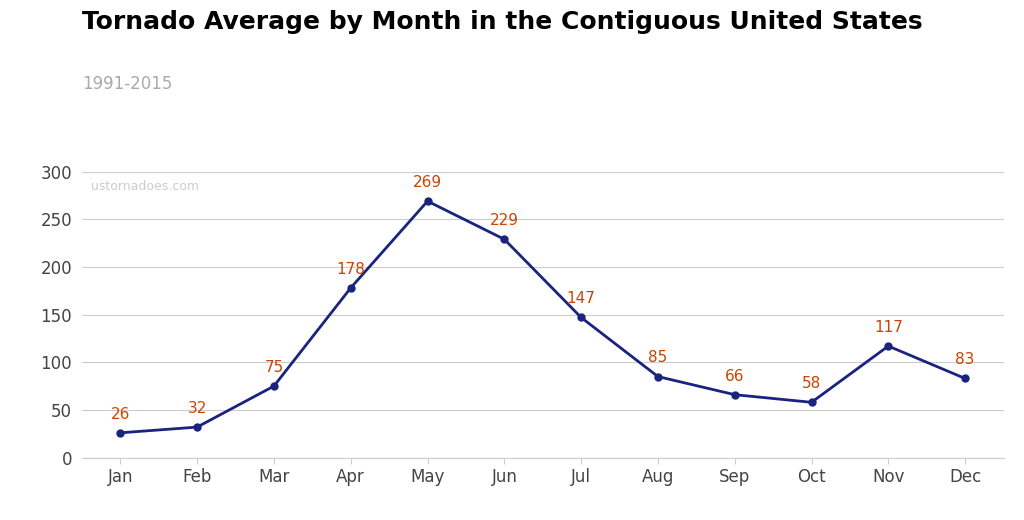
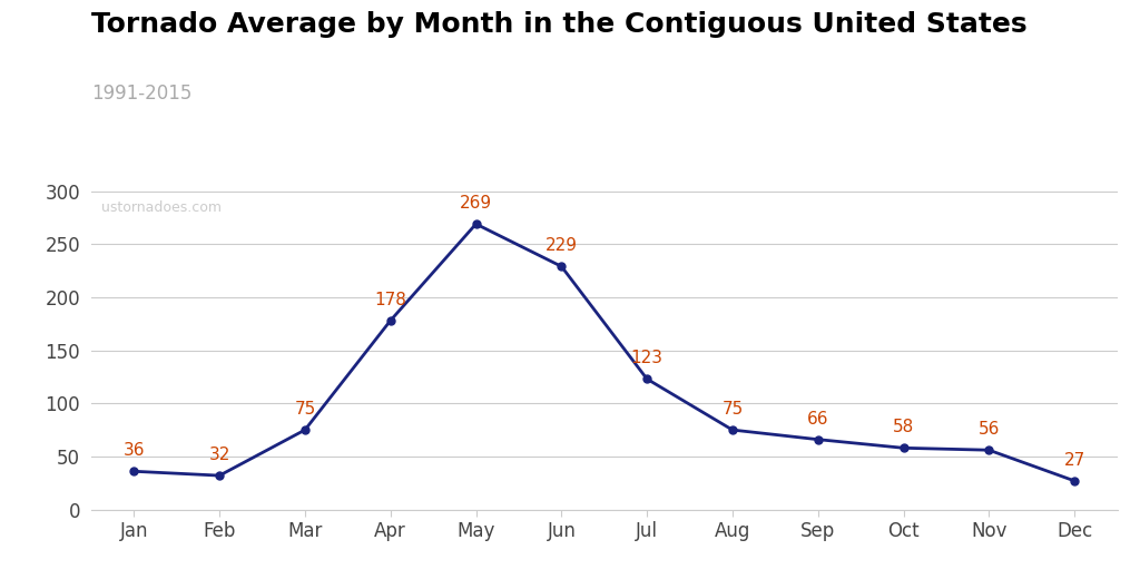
Jan: 26 -> 36
Jul: 147 -> 123
Aug: 85 -> 75
Nov: 117 -> 56
Dec: 83 -> 27
